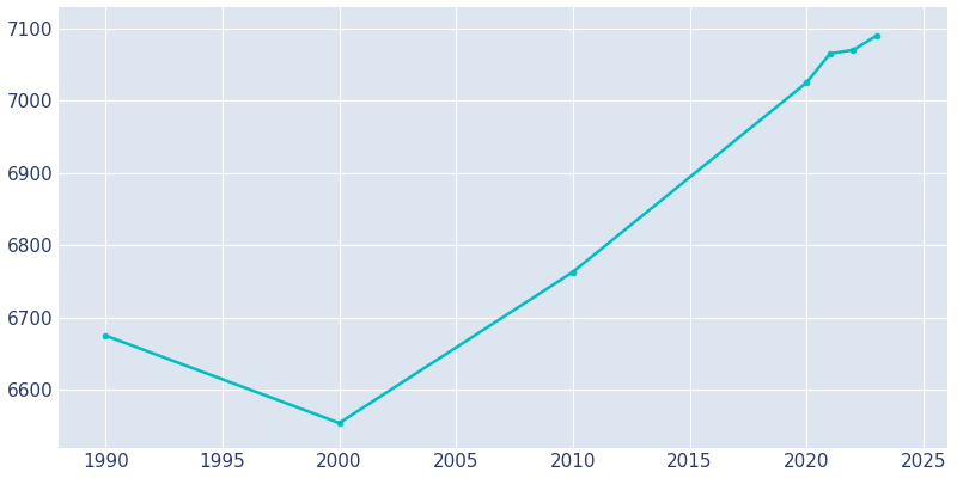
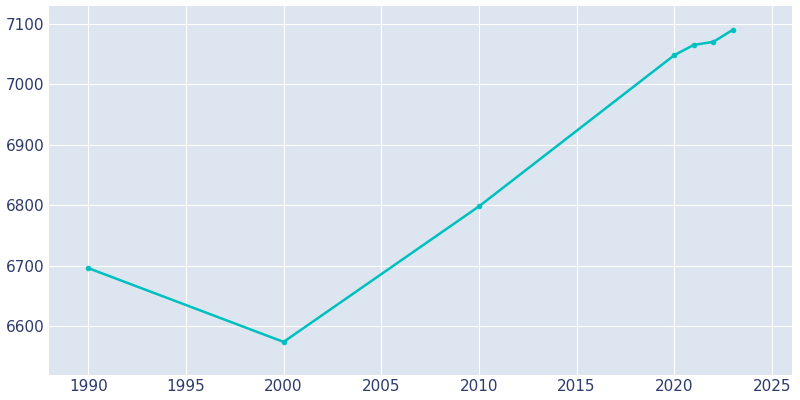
1990: 6675 -> 6696
2000: 6554 -> 6574
2010: 6763 -> 6798
2020: 7025 -> 7048
